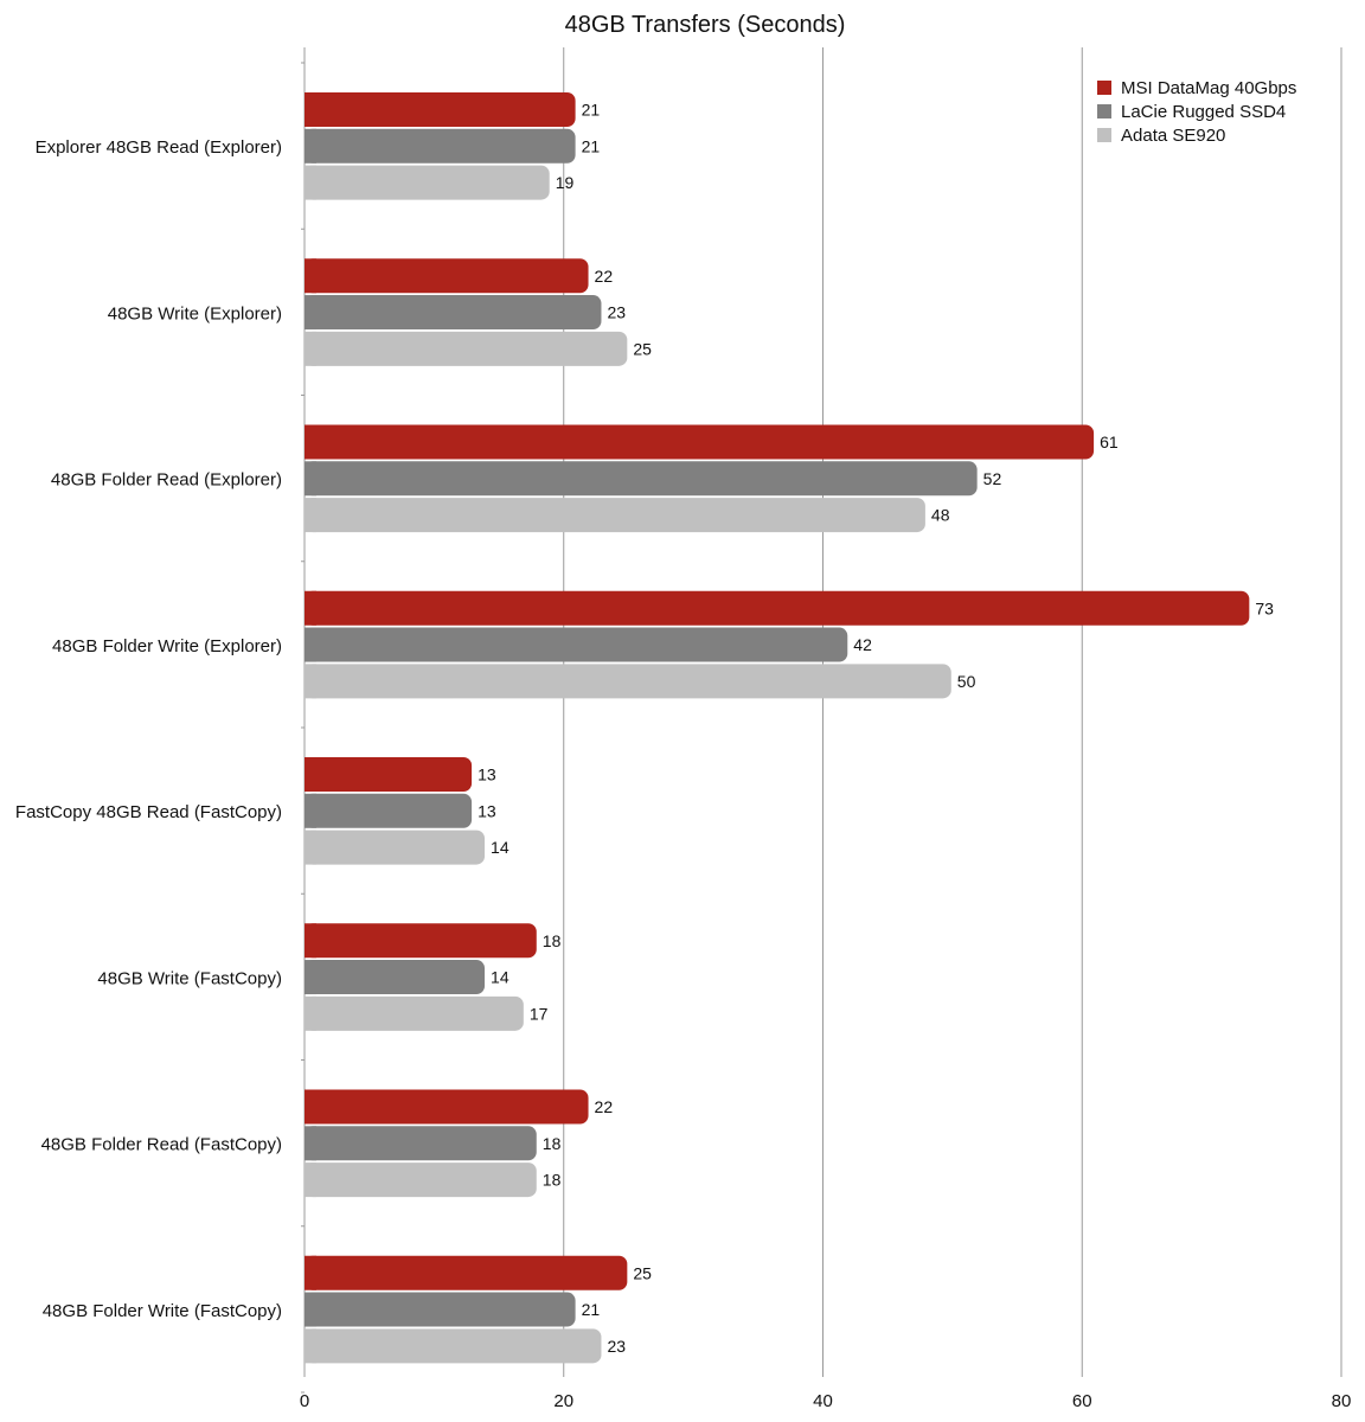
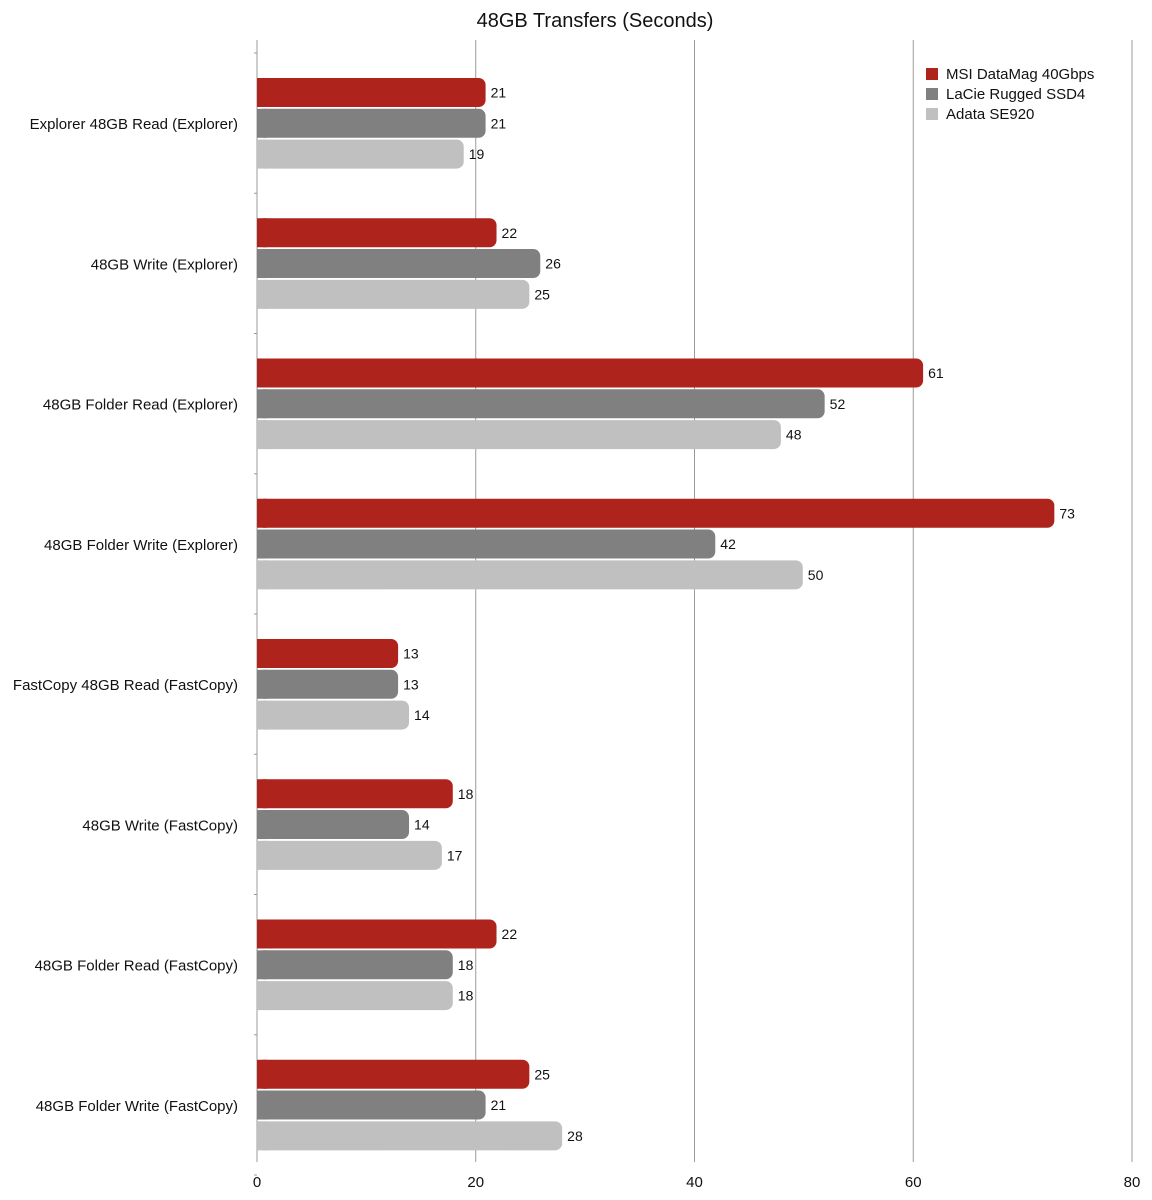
LaCie Rugged SSD4/48GB Write (Explorer): 23 -> 26
Adata SE920/48GB Folder Write (FastCopy): 23 -> 28
